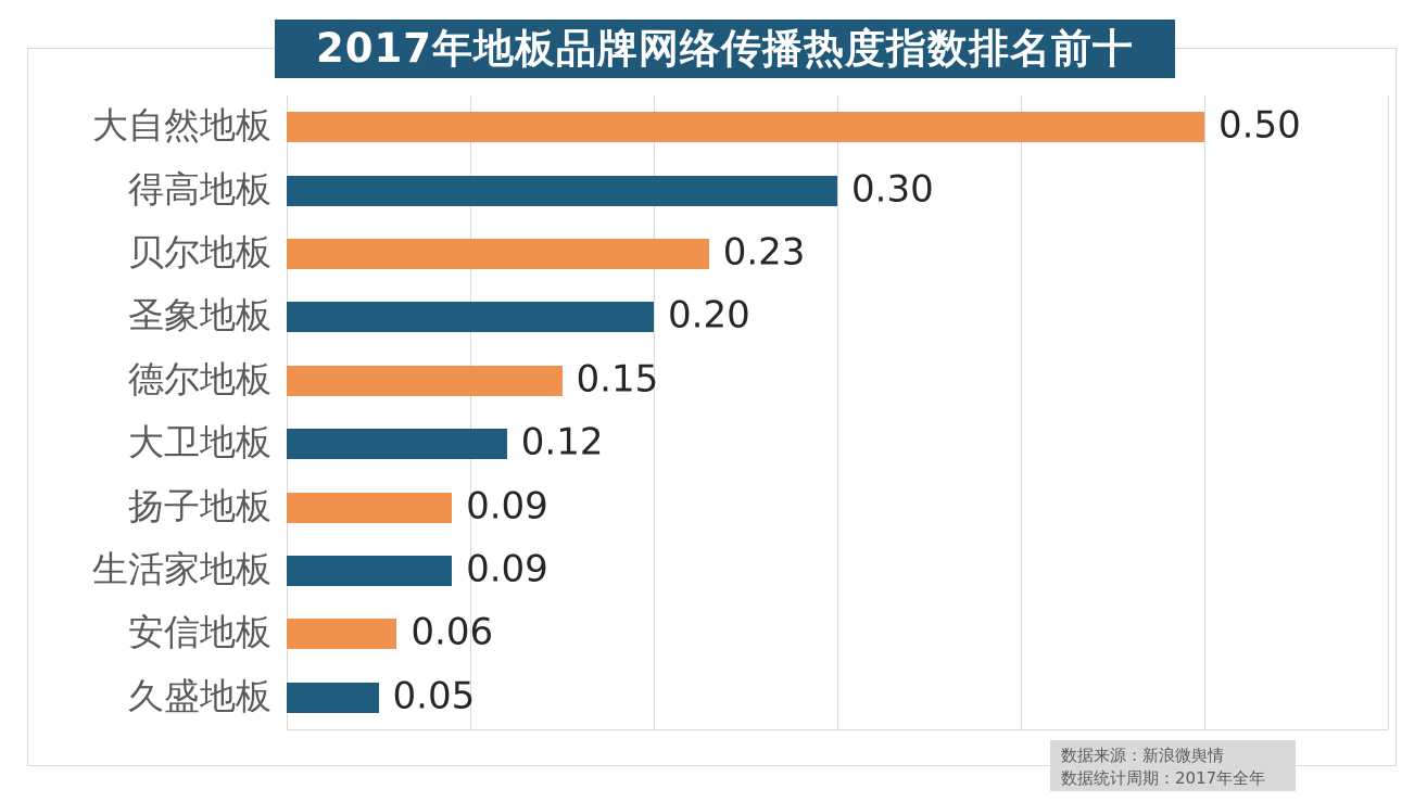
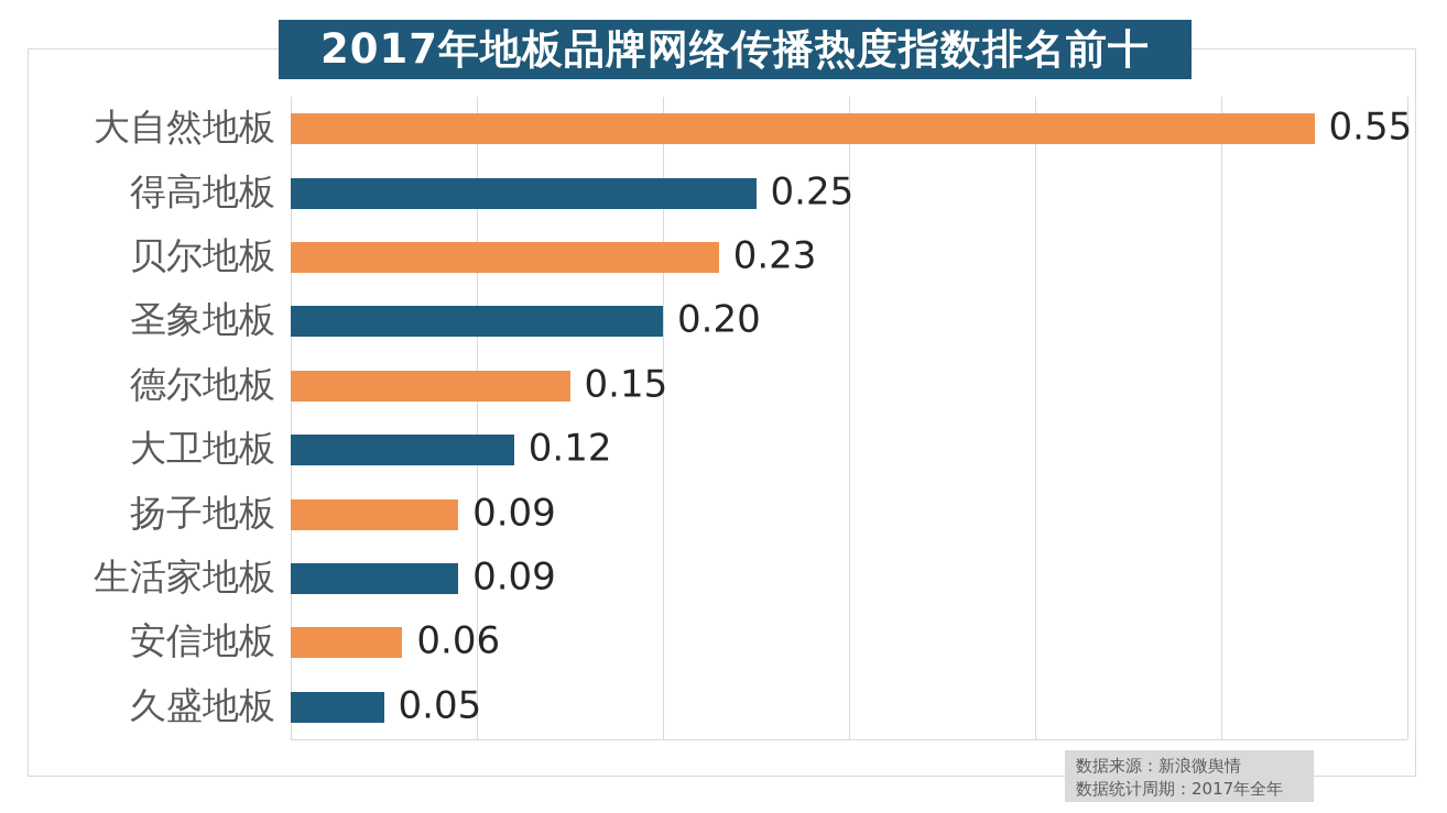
大自然地板: 0.50 -> 0.55
得高地板: 0.30 -> 0.25
